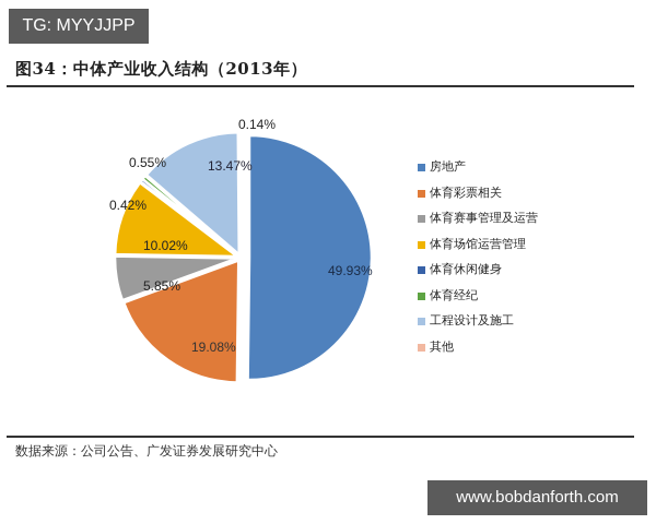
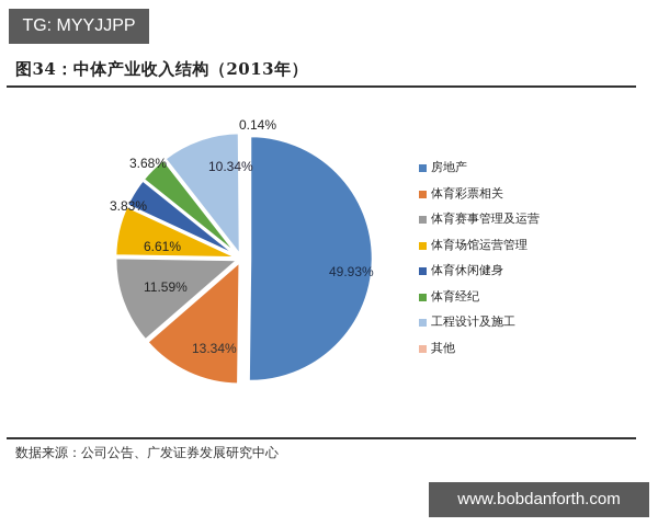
体育彩票相关: 19.08% -> 13.34%
体育赛事管理及运营: 5.85% -> 11.59%
体育场馆运营管理: 10.02% -> 6.61%
体育休闲健身: 0.42% -> 3.83%
体育经纪: 0.55% -> 3.68%
工程设计及施工: 13.47% -> 10.34%
